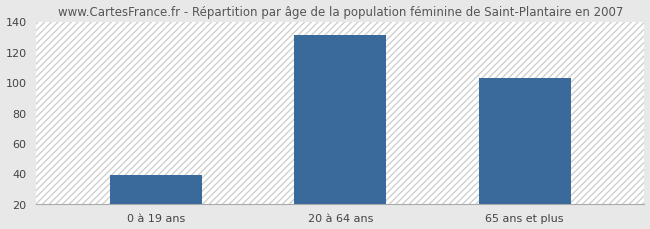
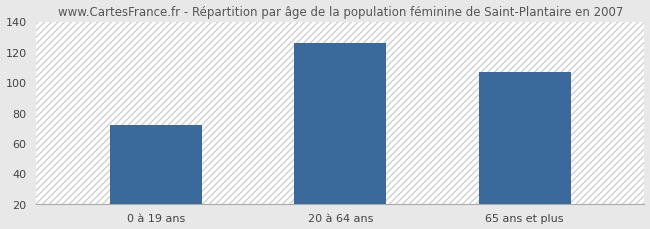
0 à 19 ans: 39 -> 72
20 à 64 ans: 131 -> 126
65 ans et plus: 103 -> 107
